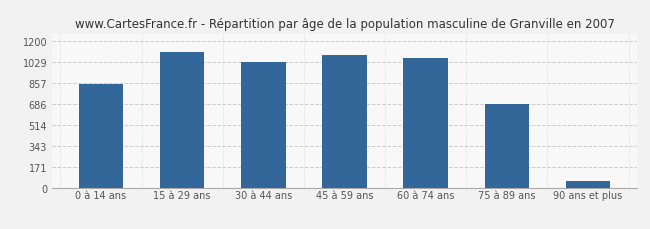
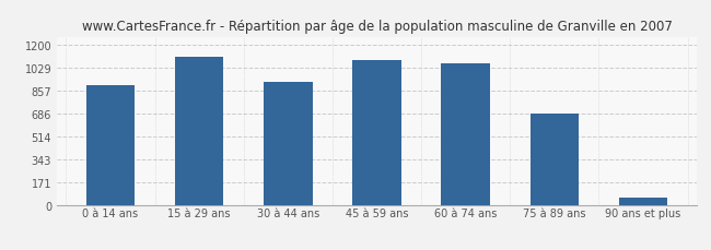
0 à 14 ans: 850 -> 900
30 à 44 ans: 1030 -> 920
